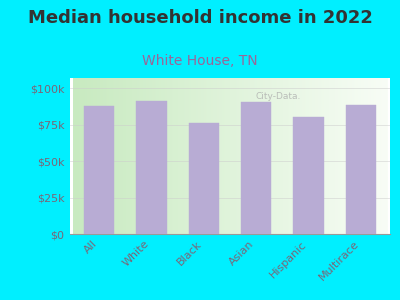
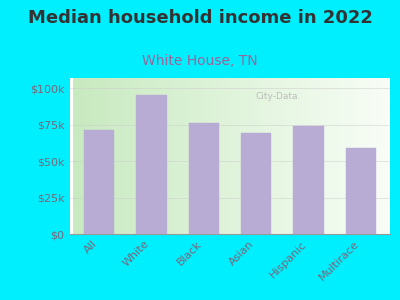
All: $88k -> $71k
White: $92k -> $95k
Asian: $90k -> $69k
Hispanic: $80k -> $74k
Multirace: $88k -> $59k
